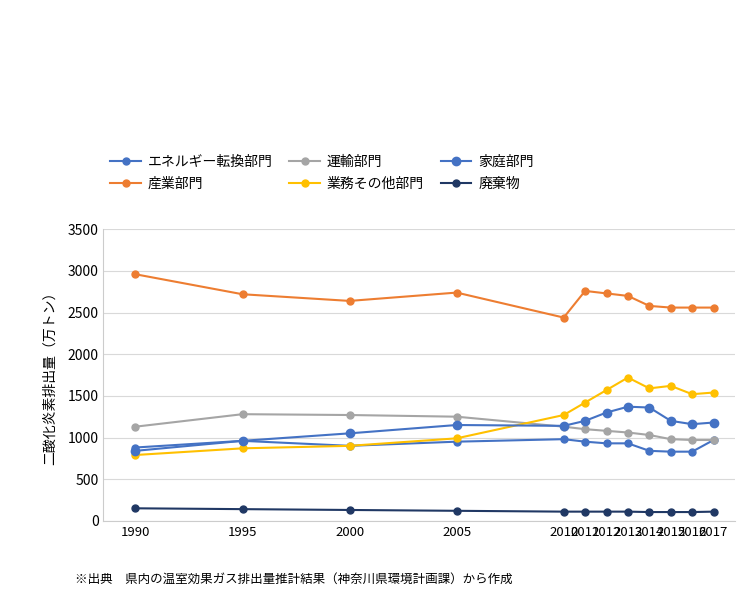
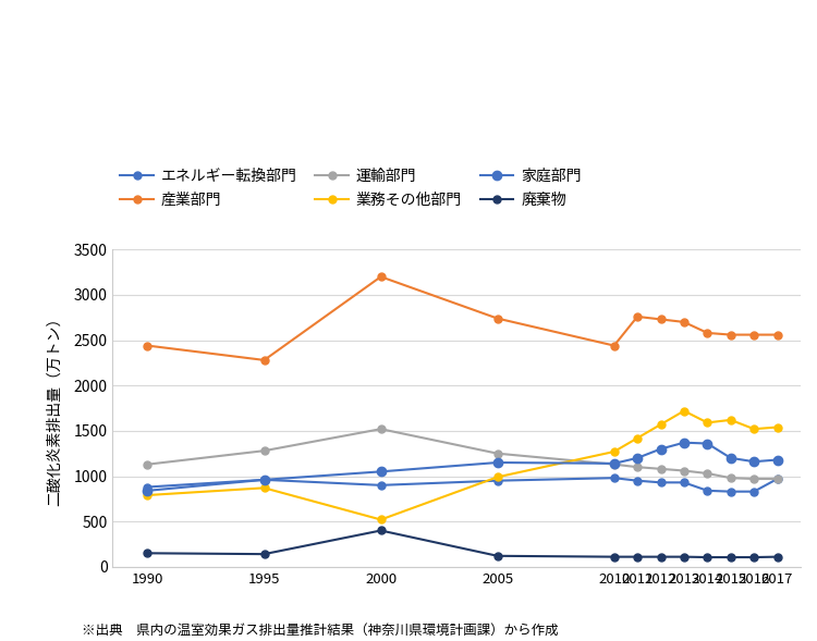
産業部門/1990: 2960 -> 2440
産業部門/1995: 2720 -> 2280
産業部門/2000: 2640 -> 3200
運輸部門/2000: 1270 -> 1520
業務その他部門/2000: 900 -> 520
廃棄物/2000: 130 -> 400
